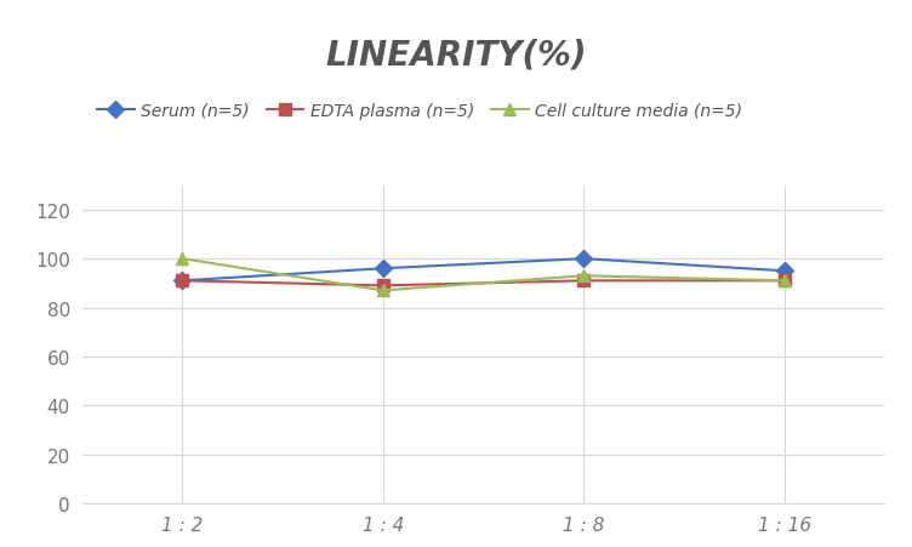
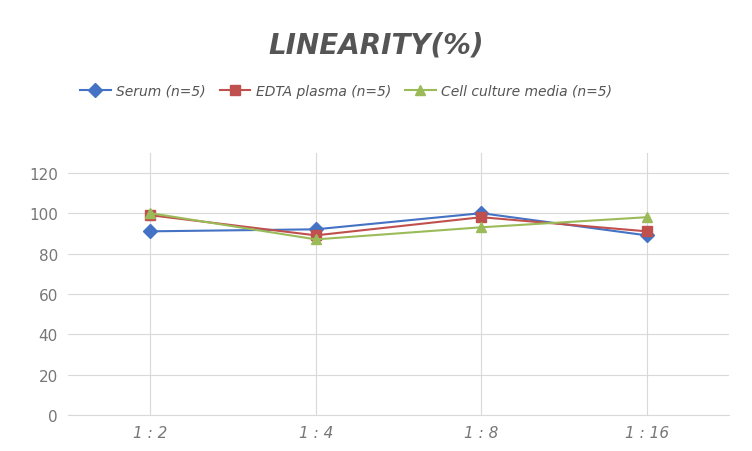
EDTA plasma (n=5)/1 : 2: 91 -> 99
Serum (n=5)/1 : 4: 96 -> 92
EDTA plasma (n=5)/1 : 8: 91 -> 98
Serum (n=5)/1 : 16: 95 -> 89
Cell culture media (n=5)/1 : 16: 91 -> 98
